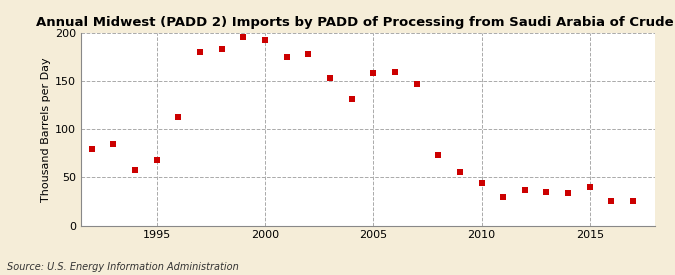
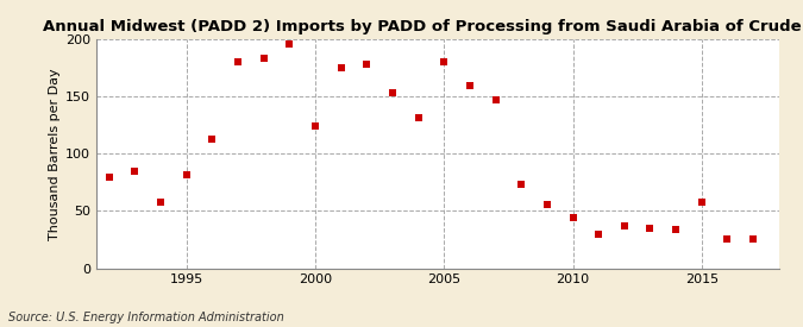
1995: 68 -> 82
2000: 193 -> 124
2005: 158 -> 180
2015: 40 -> 58
